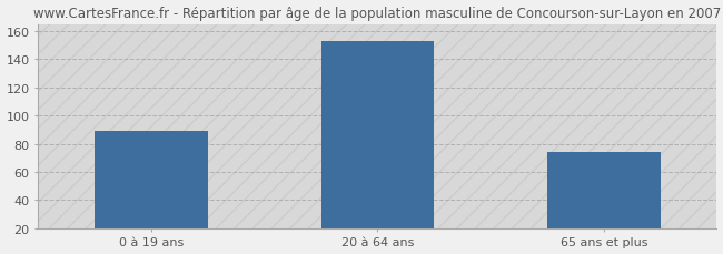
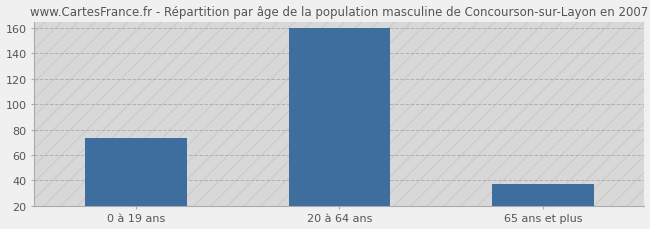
0 à 19 ans: 89 -> 73
20 à 64 ans: 153 -> 160
65 ans et plus: 74 -> 37
